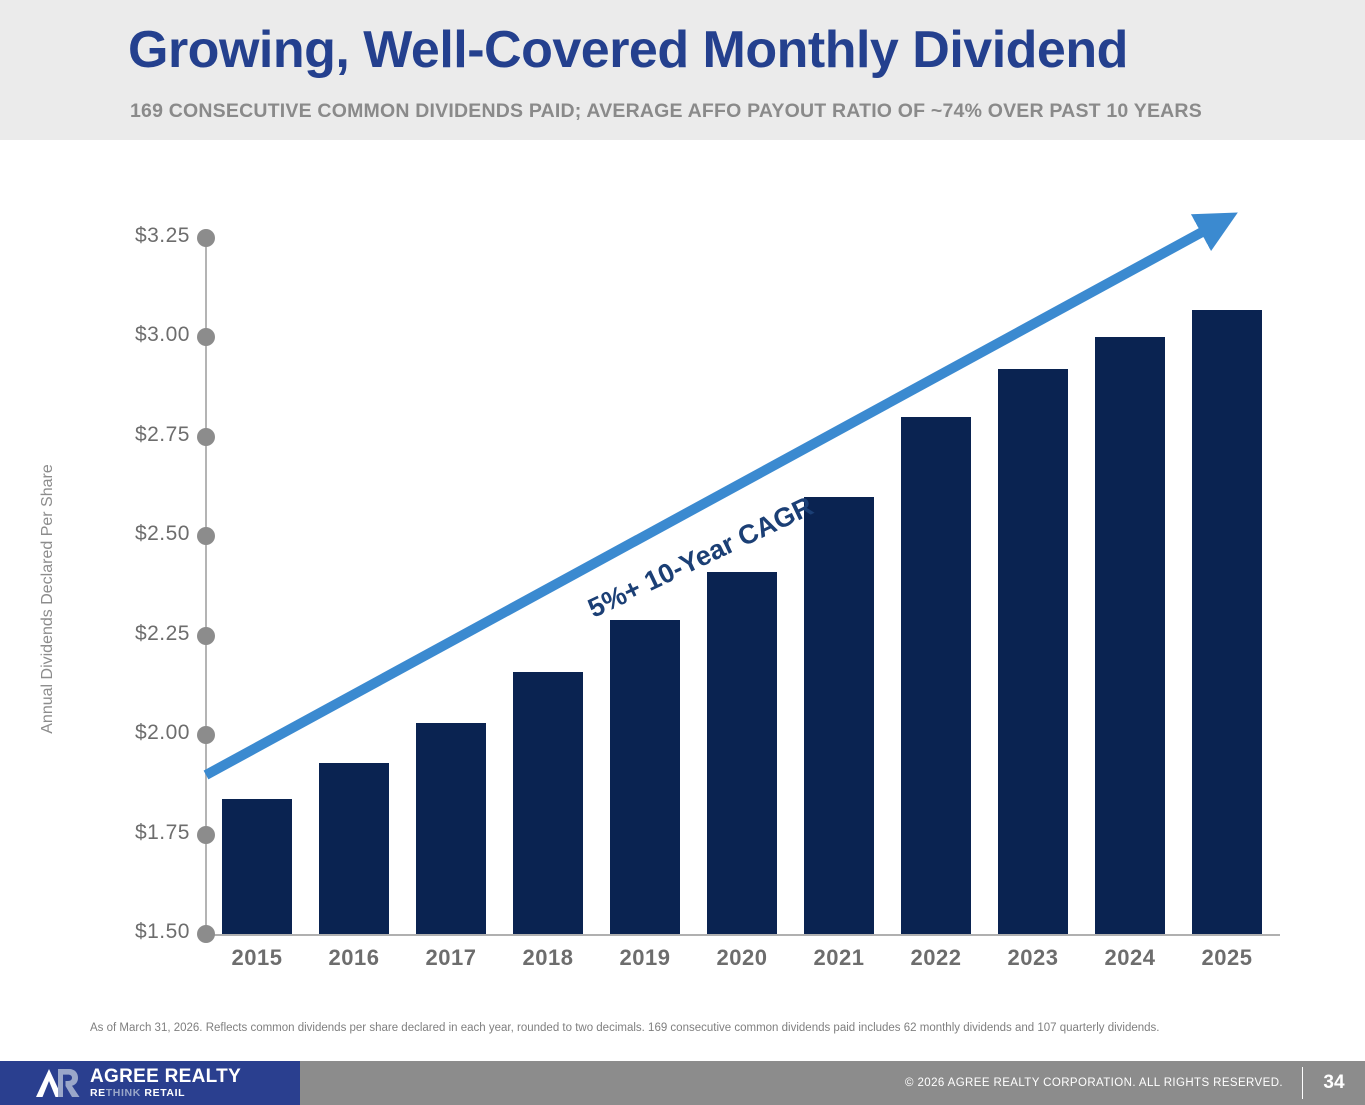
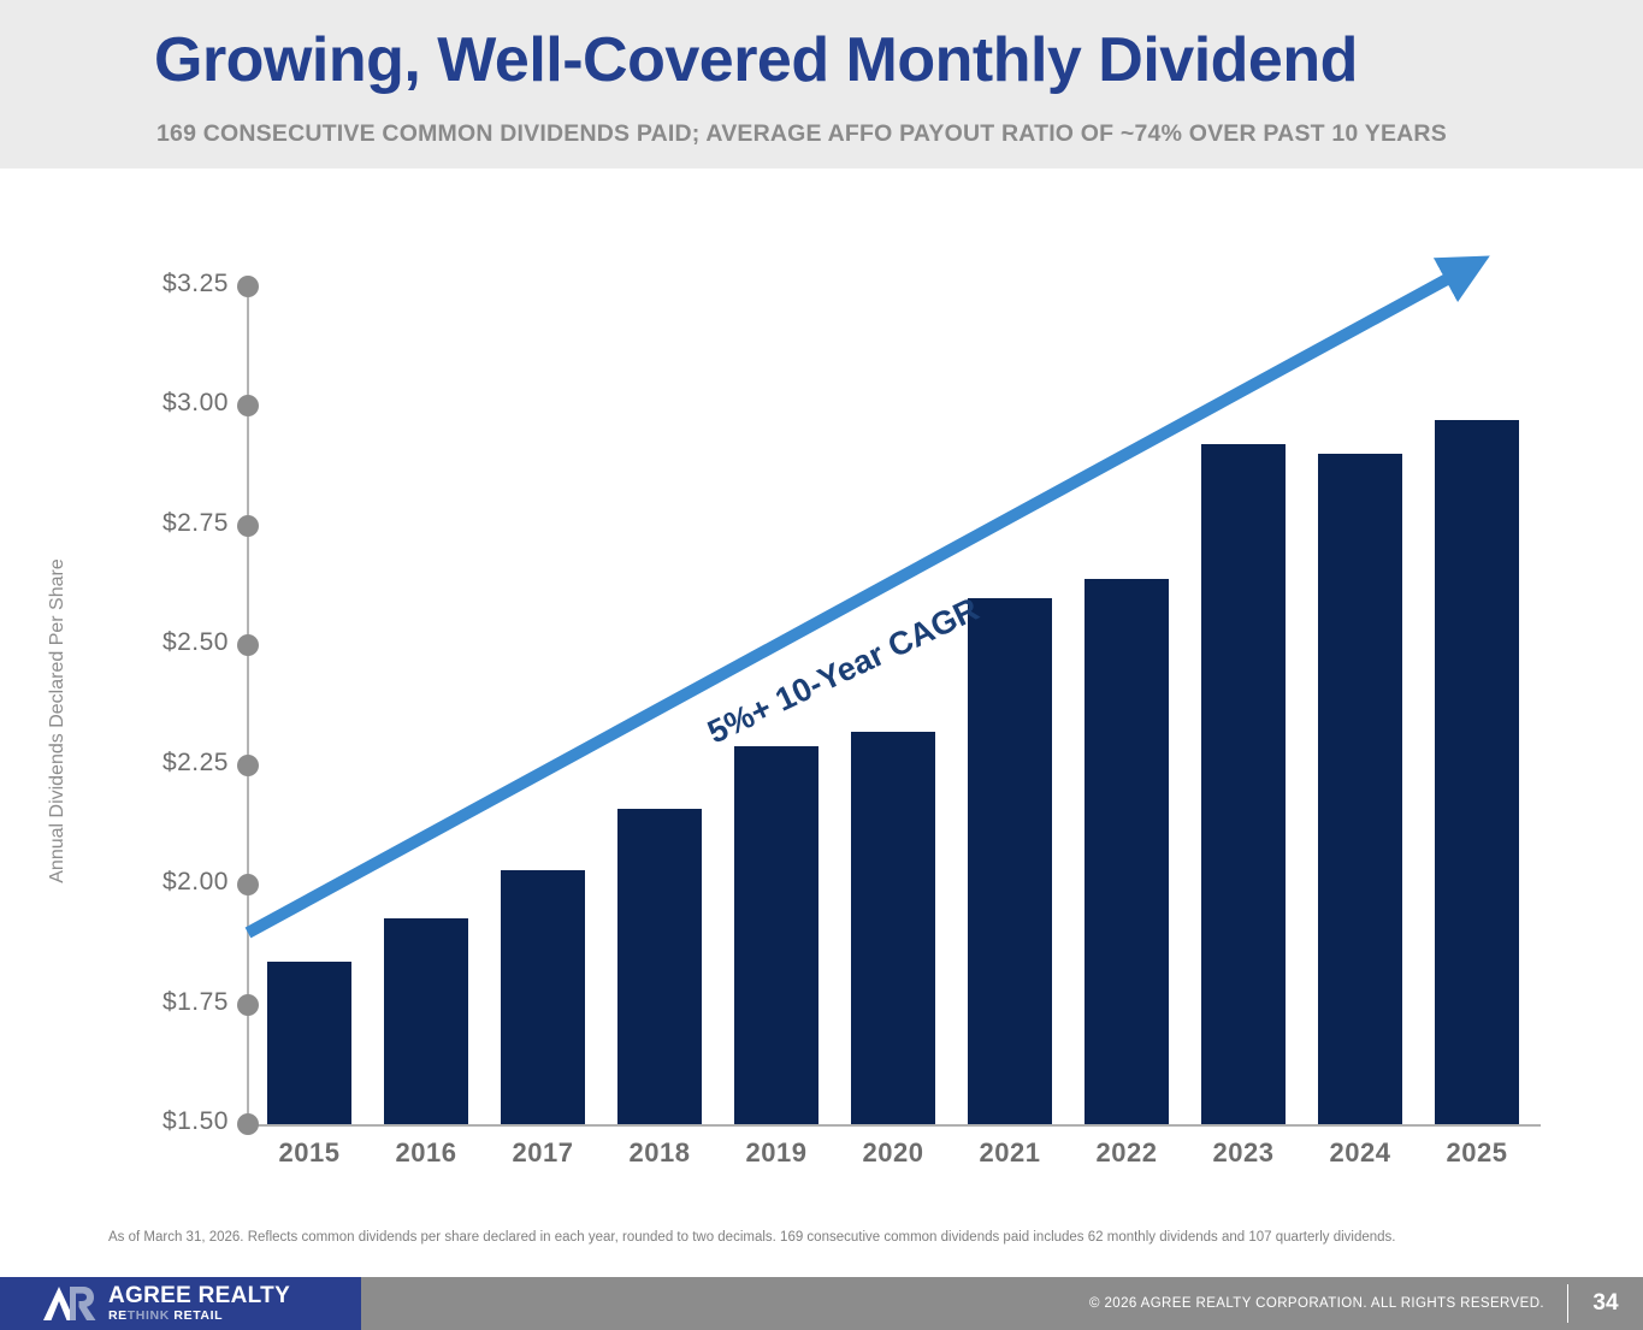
2020: $2.41 -> $2.32
2022: $2.80 -> $2.64
2024: $3.00 -> $2.90
2025: $3.07 -> $2.97
